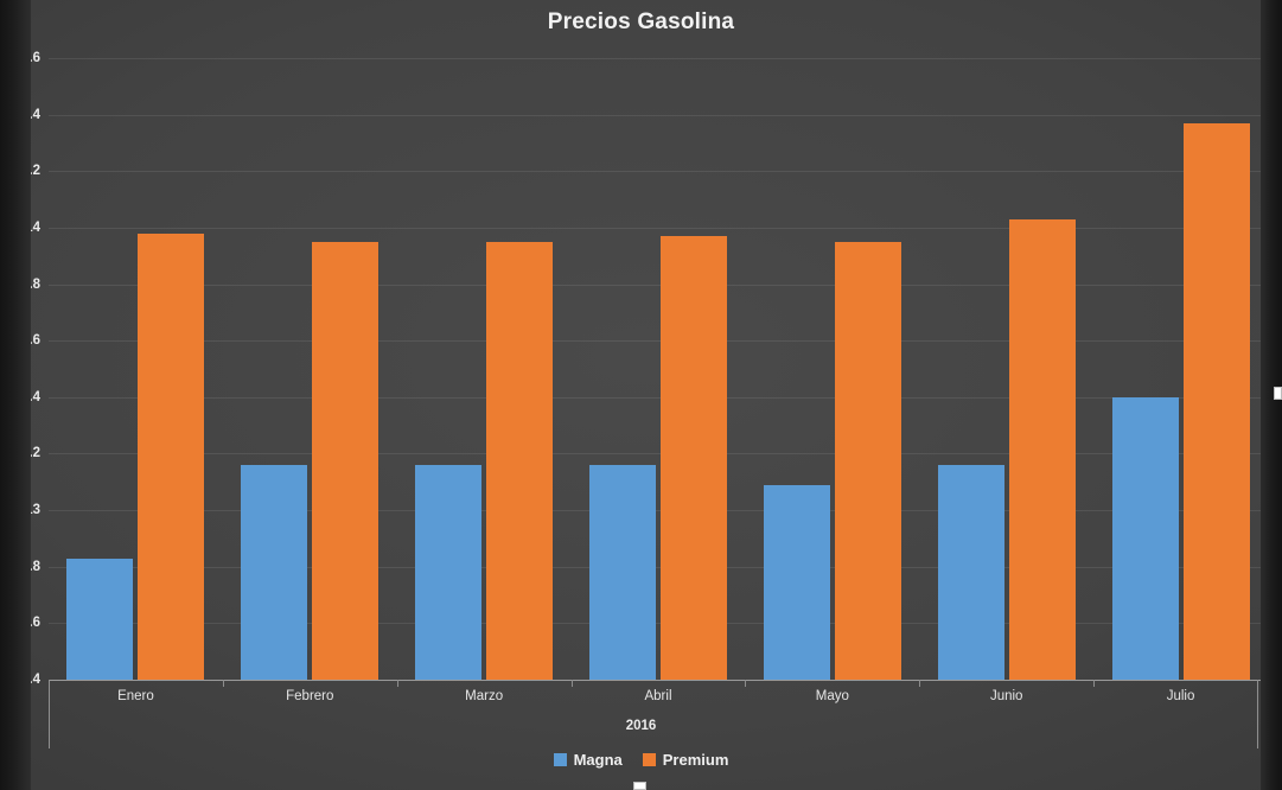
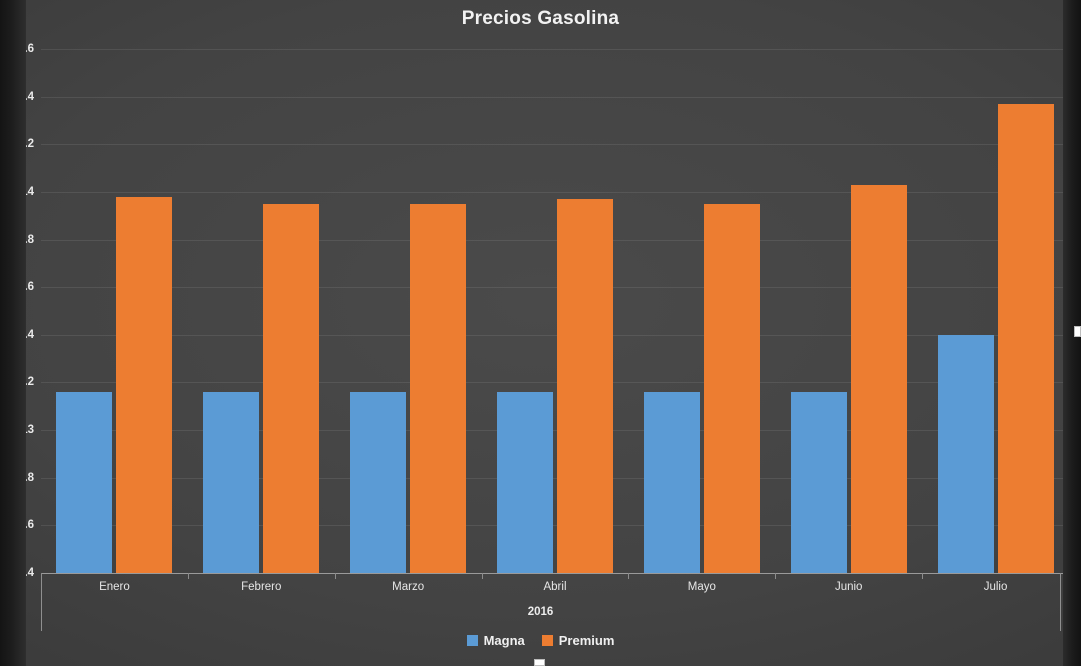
Magna/Enero: 12.83 -> 13.16
Magna/Mayo: 13.09 -> 13.16
